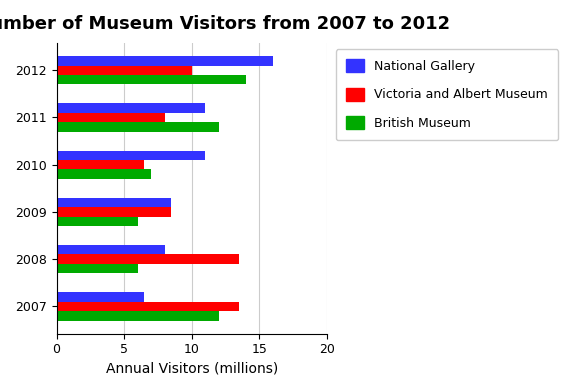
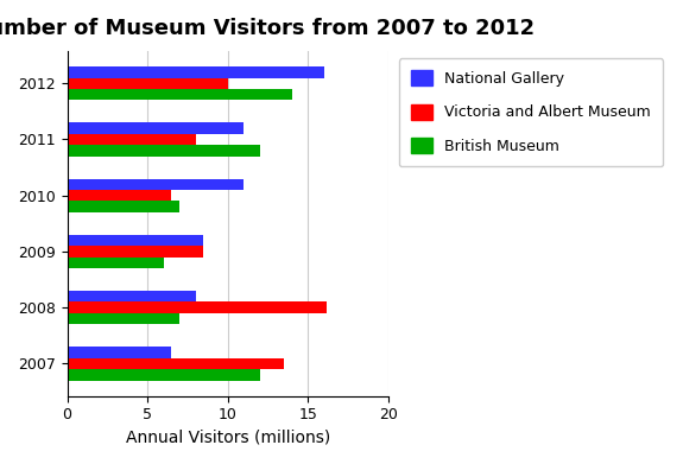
Victoria and Albert Museum/2008: 13.5 -> 16.2
British Museum/2008: 6 -> 7
